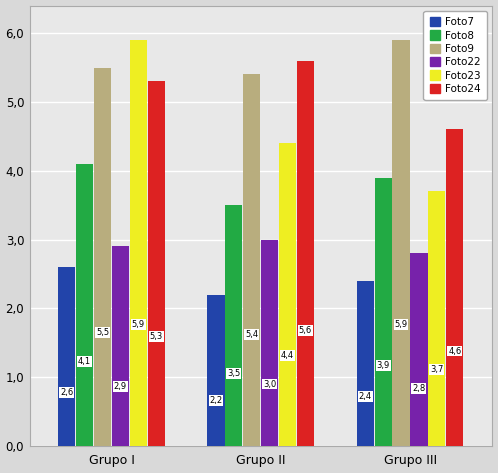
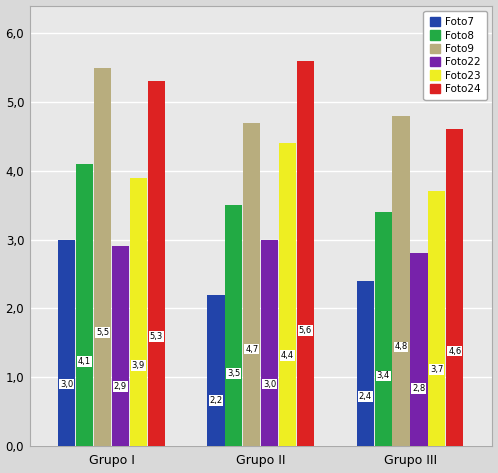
Foto7/Grupo I: 2,6 -> 3,0
Foto23/Grupo I: 5,9 -> 3,9
Foto9/Grupo II: 5,4 -> 4,7
Foto8/Grupo III: 3,9 -> 3,4
Foto9/Grupo III: 5,9 -> 4,8
